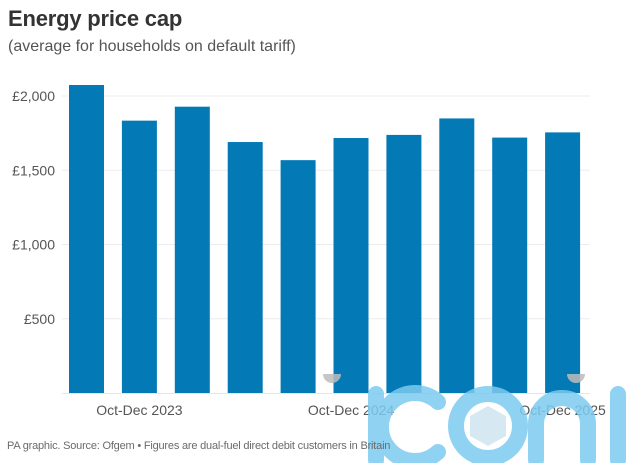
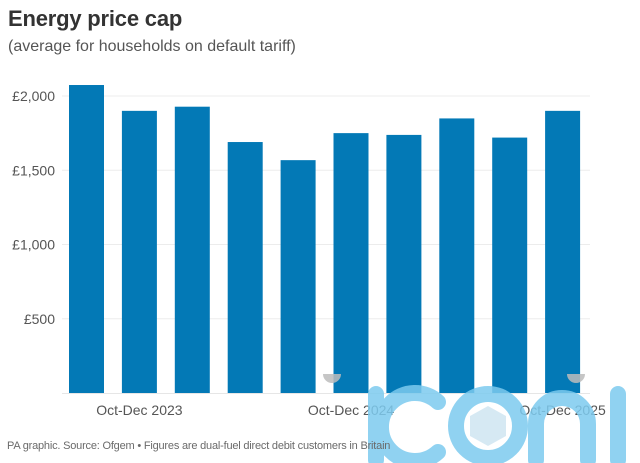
Oct-Dec 2023: £1830 -> £1900
Oct-Dec 2024: £1720 -> £1750
Oct-Dec 2025: £1760 -> £1900
